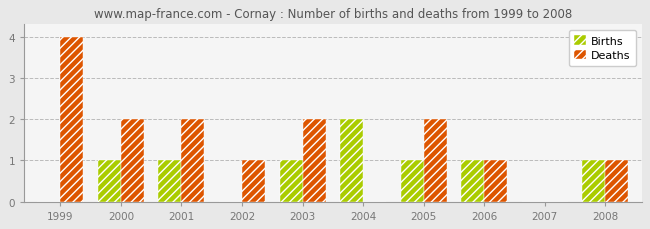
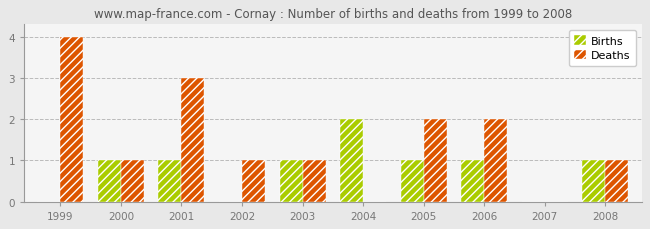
Deaths/2000: 2 -> 1
Deaths/2001: 2 -> 3
Deaths/2003: 2 -> 1
Deaths/2006: 1 -> 2
